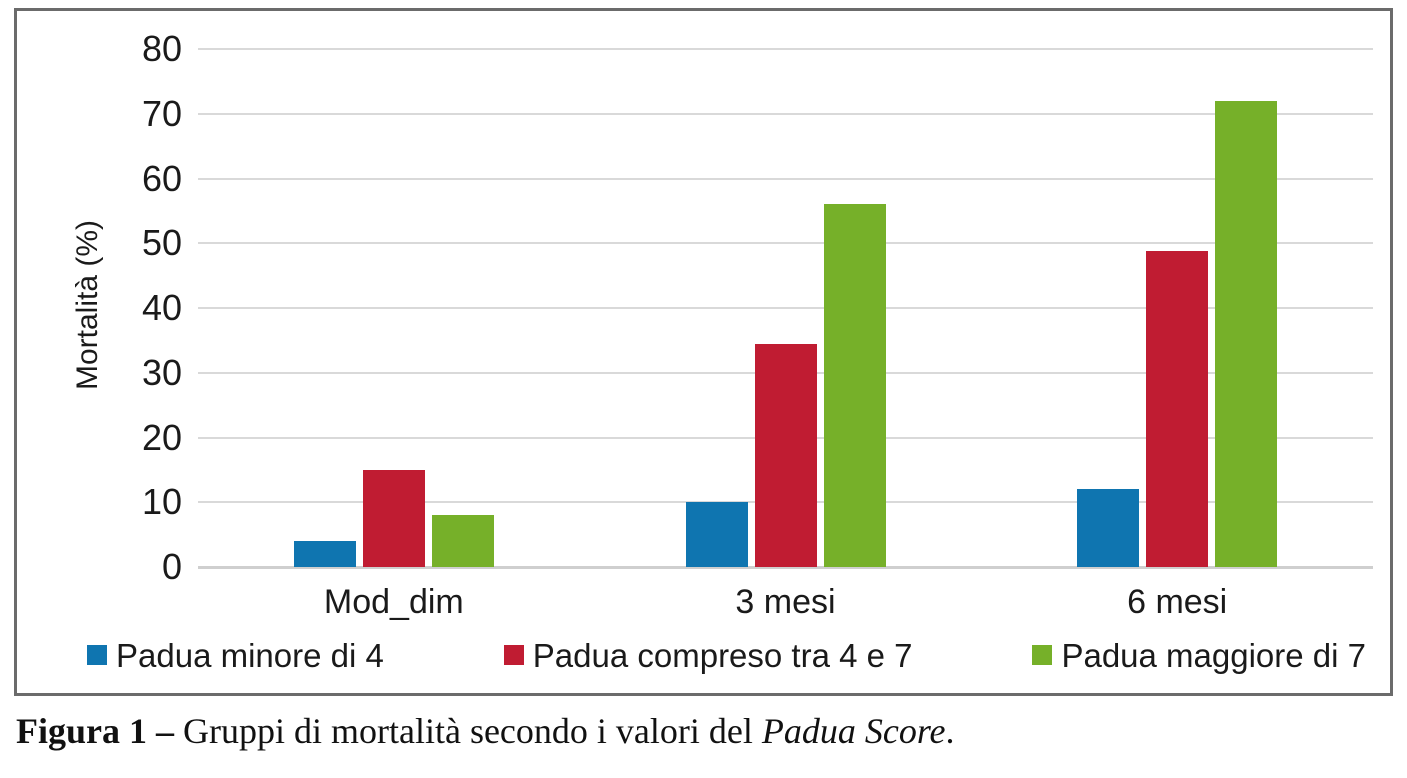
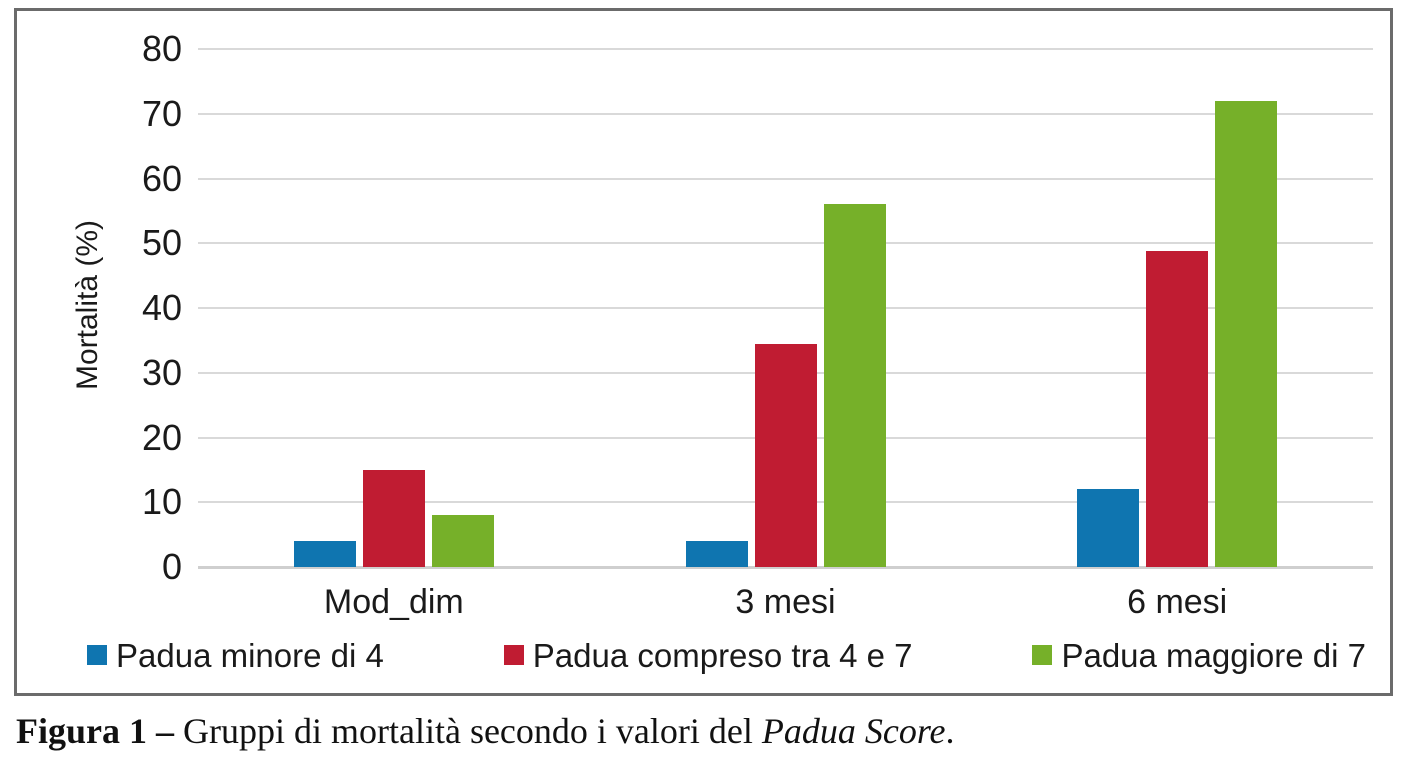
Padua minore di 4/3 mesi: 10 -> 4
